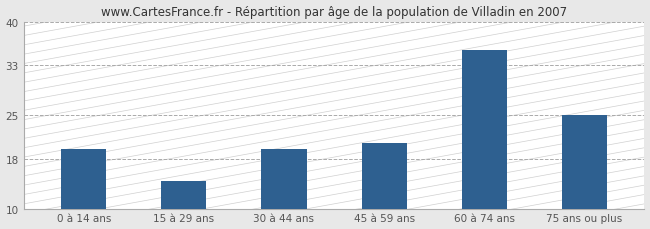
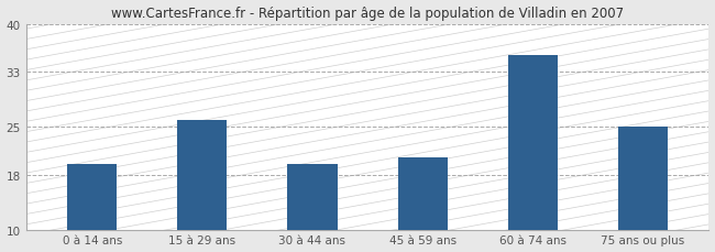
15 à 29 ans: 14.5 -> 26.0
